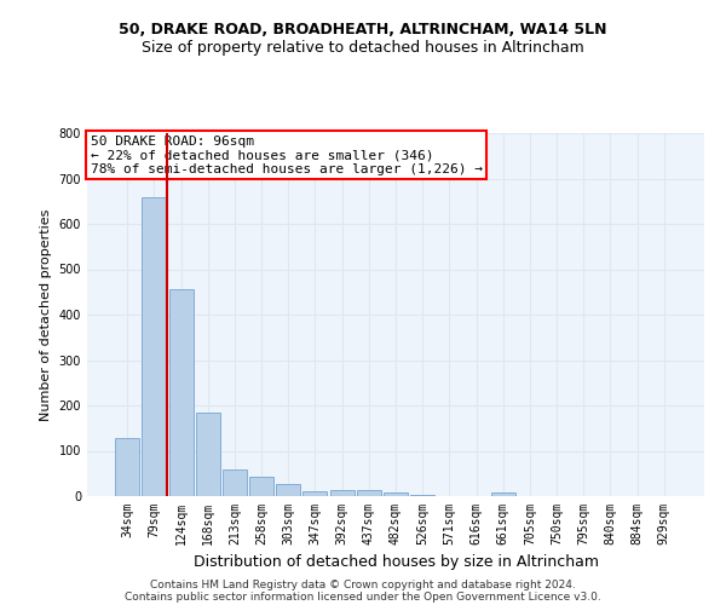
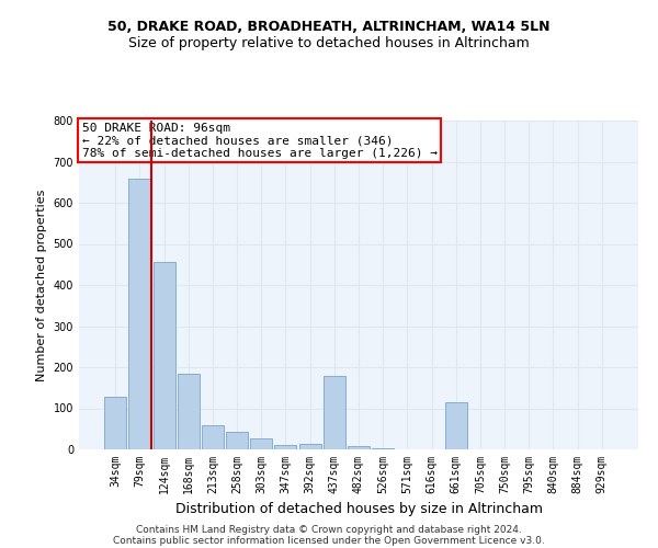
437sqm: 13 -> 180
661sqm: 8 -> 115
